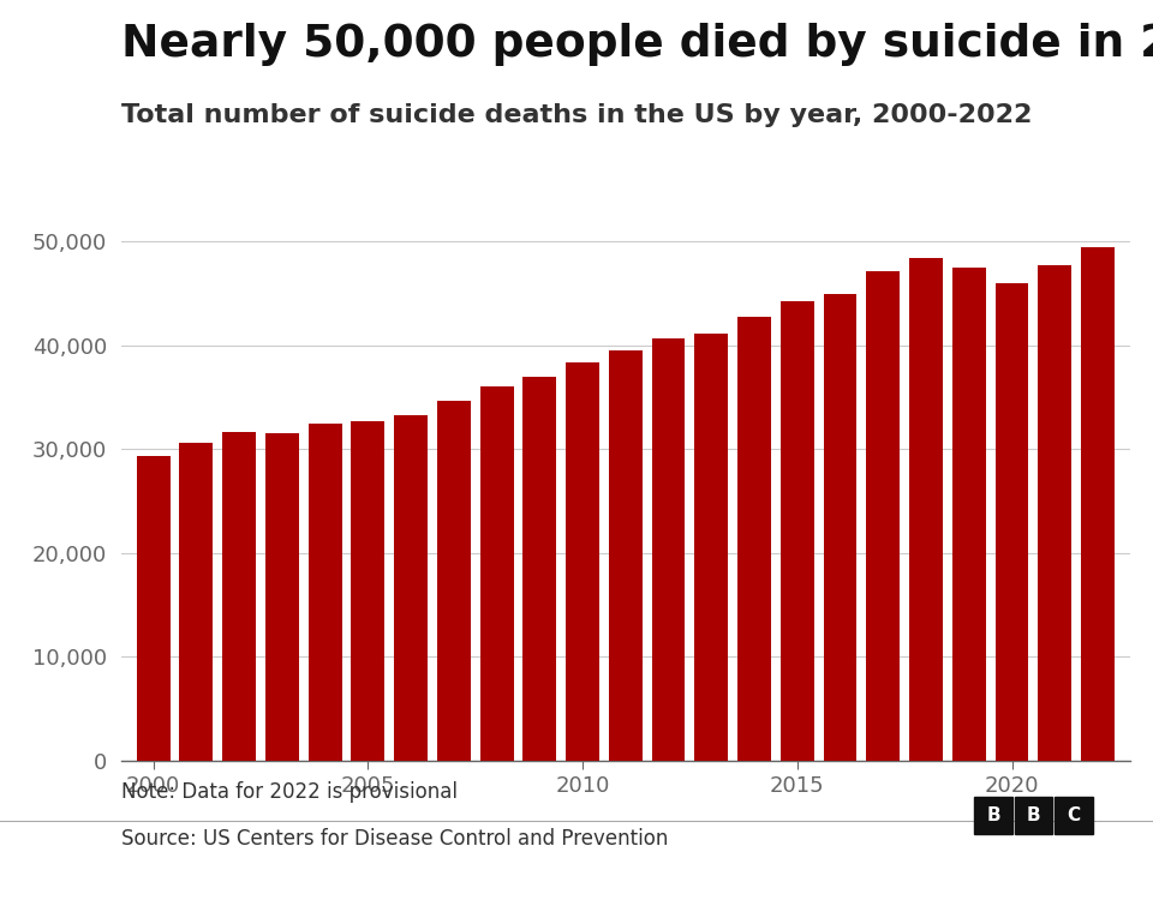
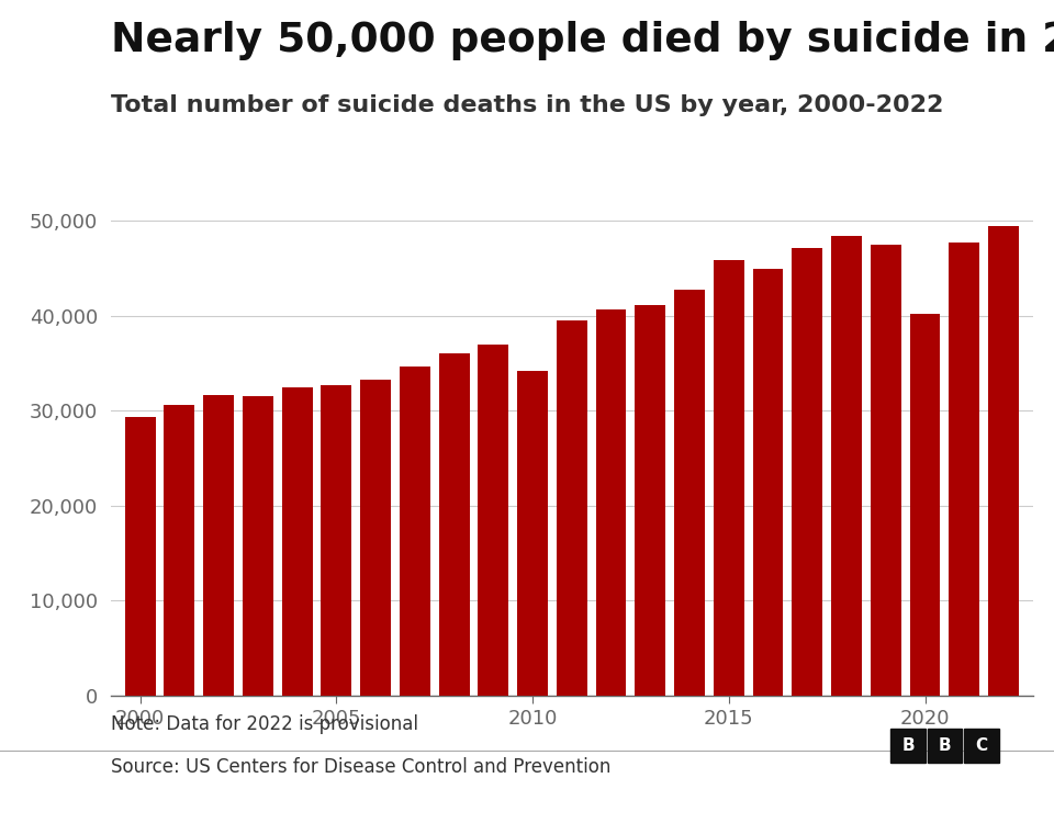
2010: 38,400 -> 34,200
2015: 44,200 -> 45,800
2020: 46,000 -> 40,200
